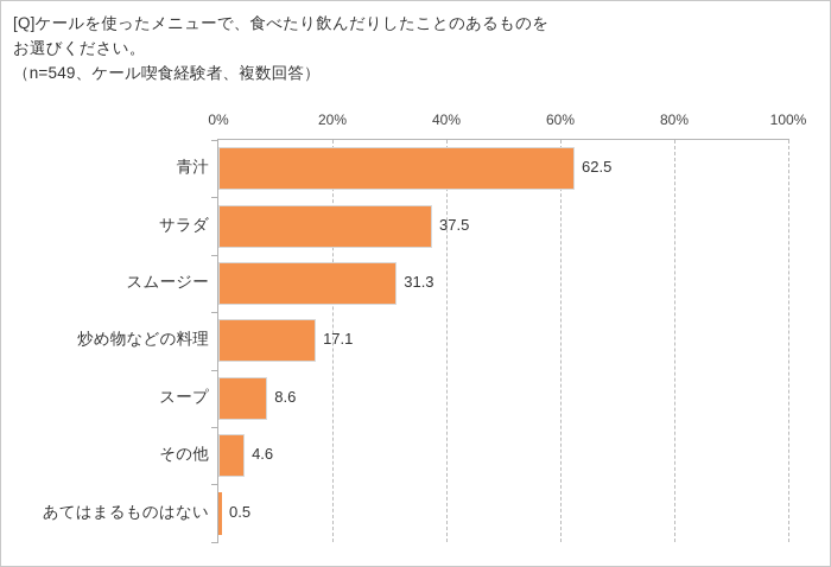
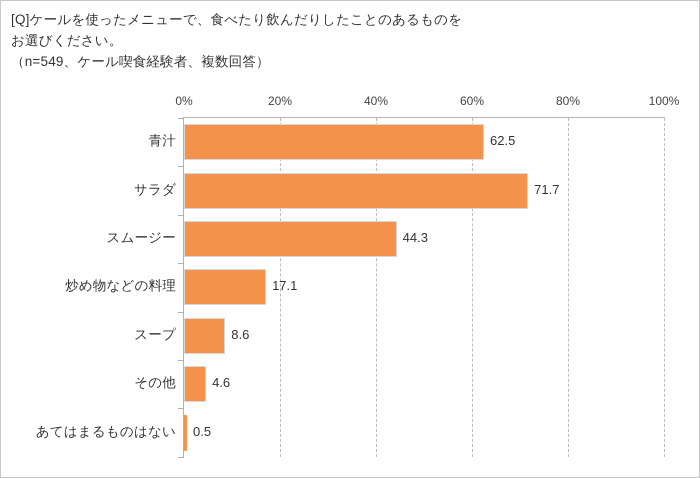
サラダ: 37.5 -> 71.7
スムージー: 31.3 -> 44.3
